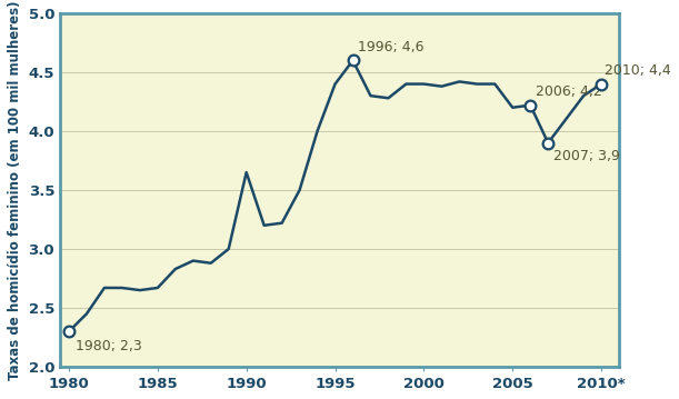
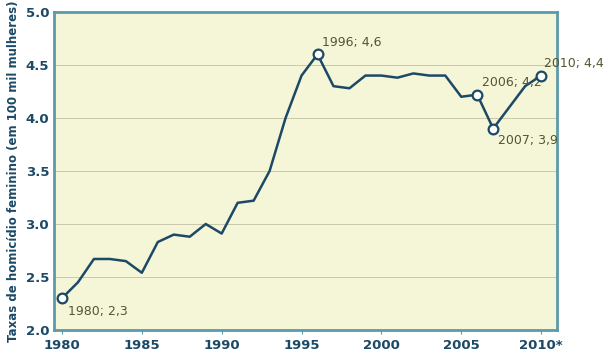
1985: 2.67 -> 2.54
1990: 3.65 -> 2.91
